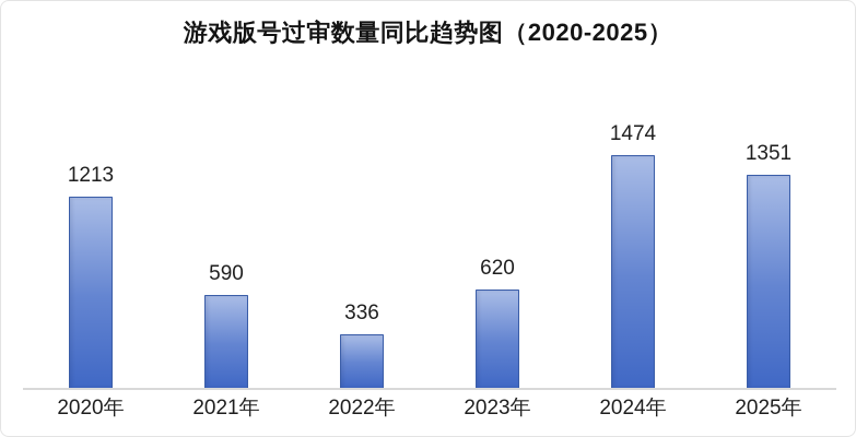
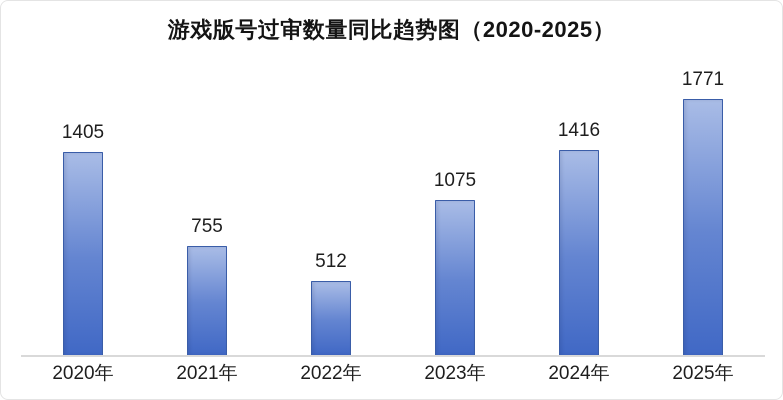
2020年: 1213 -> 1405
2021年: 590 -> 755
2022年: 336 -> 512
2023年: 620 -> 1075
2024年: 1474 -> 1416
2025年: 1351 -> 1771
